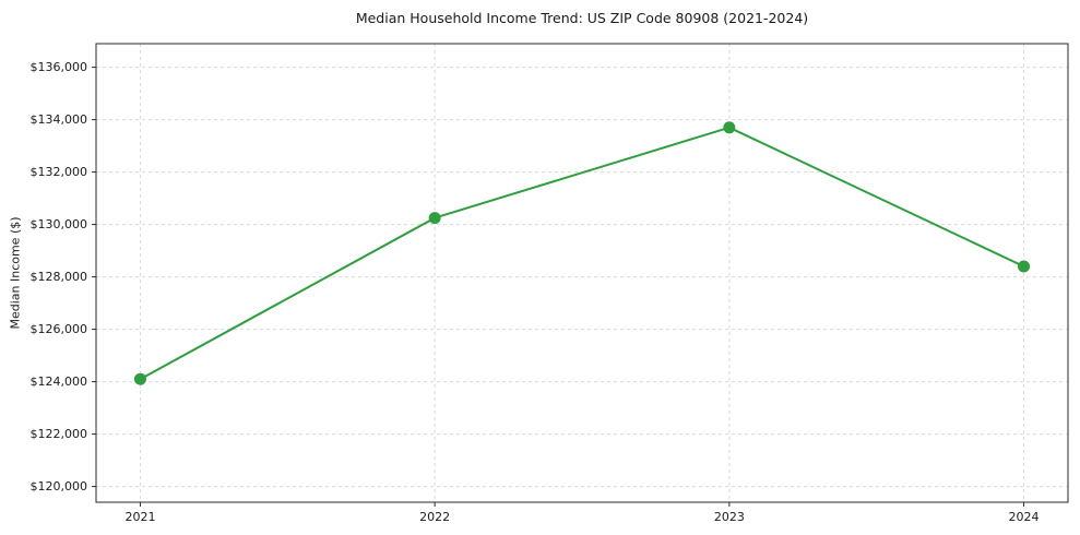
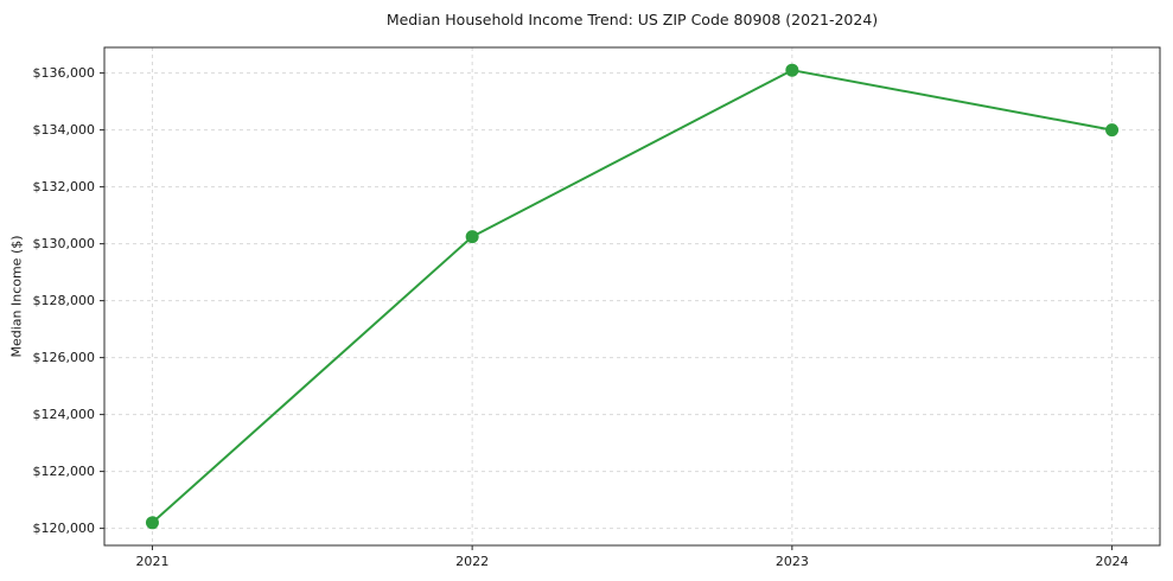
2021: $124100 -> $120200
2023: $133700 -> $136100
2024: $128400 -> $134000
